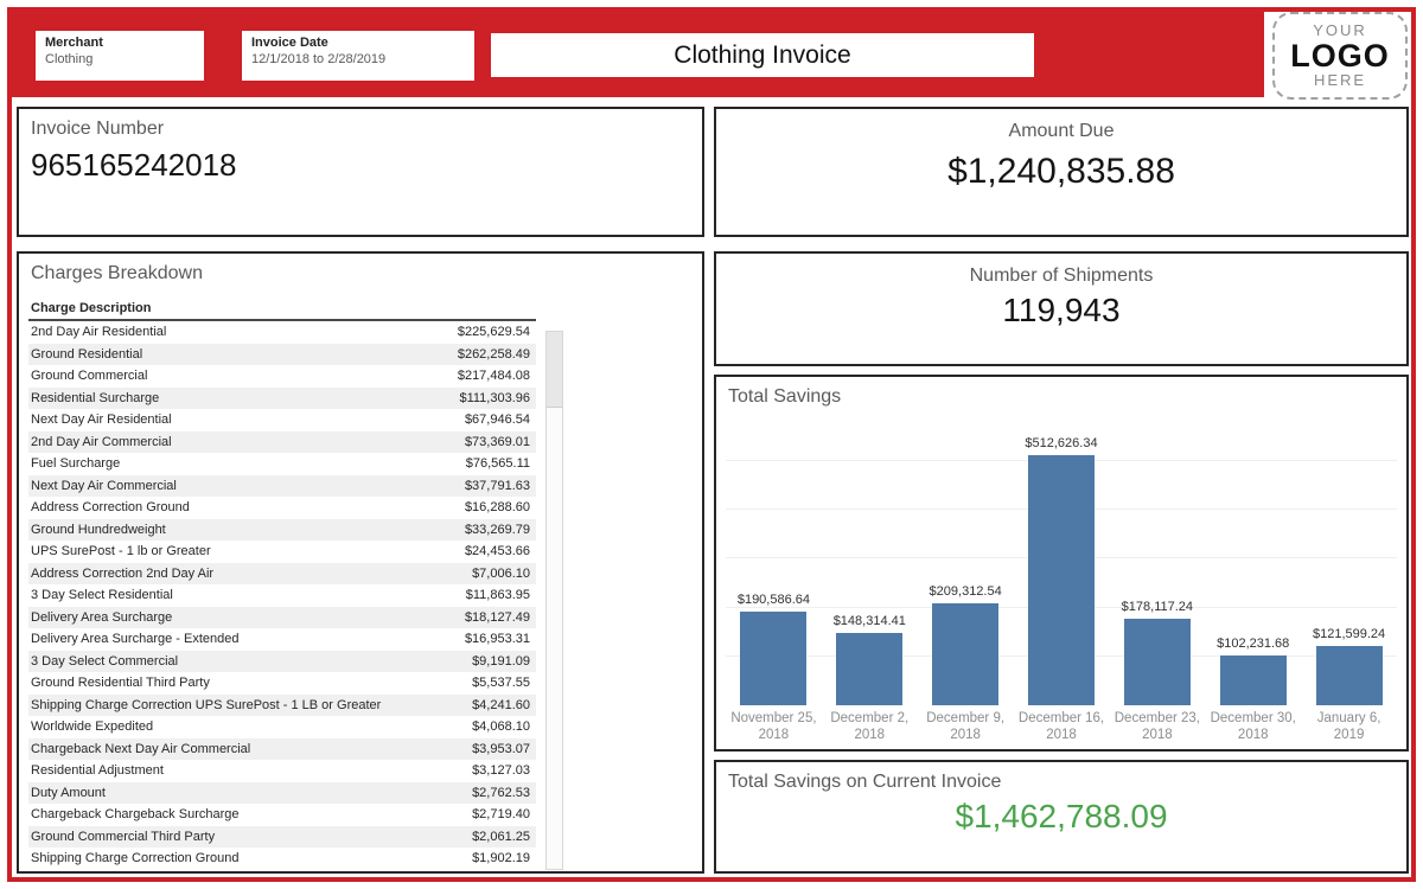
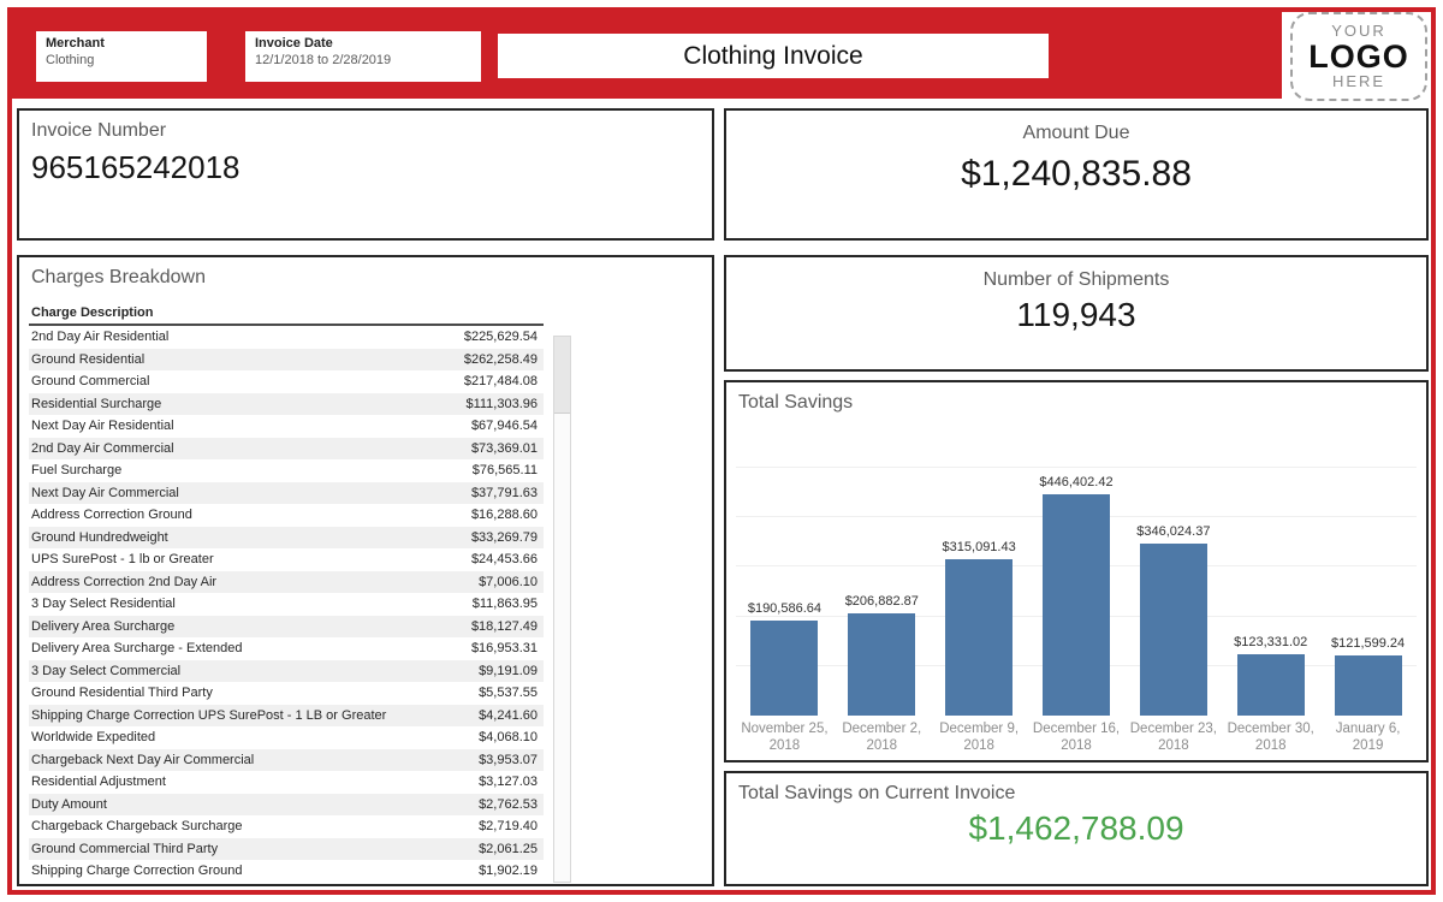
December 2, 2018: $148,314.41 -> $206,882.87
December 9, 2018: $209,312.54 -> $315,091.43
December 16, 2018: $512,626.34 -> $446,402.42
December 23, 2018: $178,117.24 -> $346,024.37
December 30, 2018: $102,231.68 -> $123,331.02
